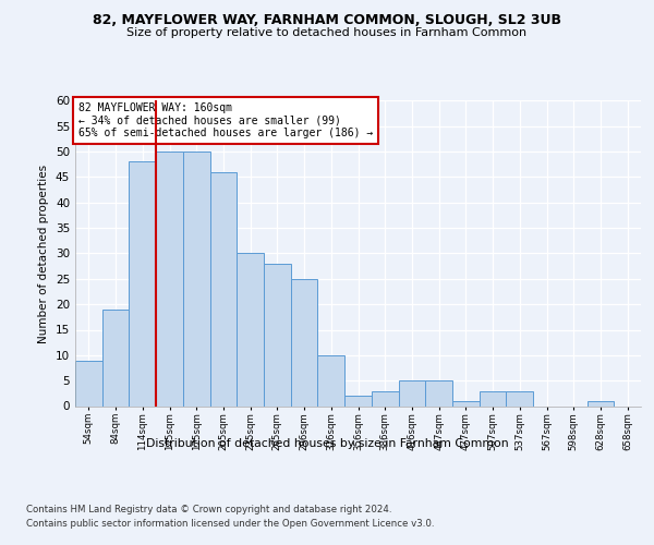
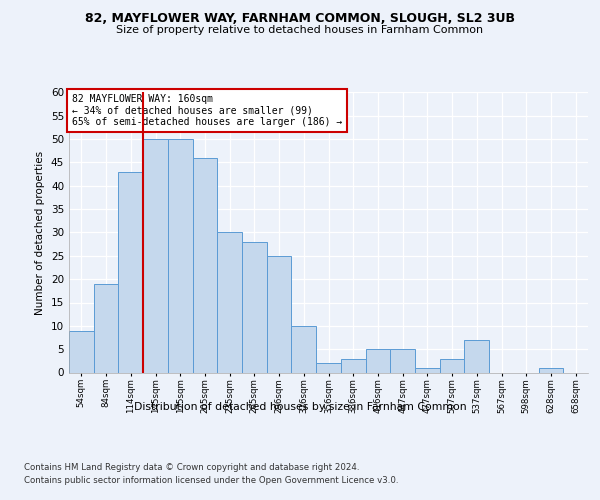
114sqm: 48 -> 43
537sqm: 3 -> 7
